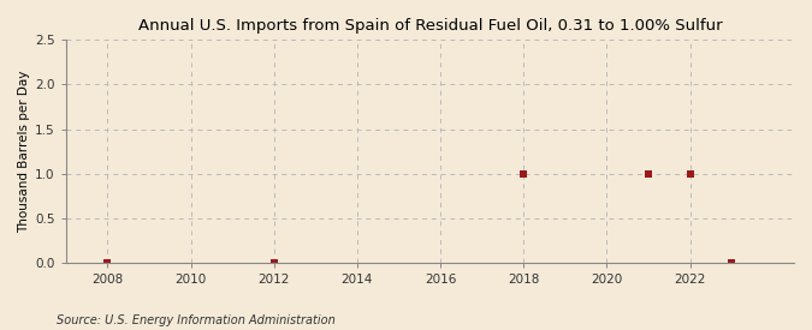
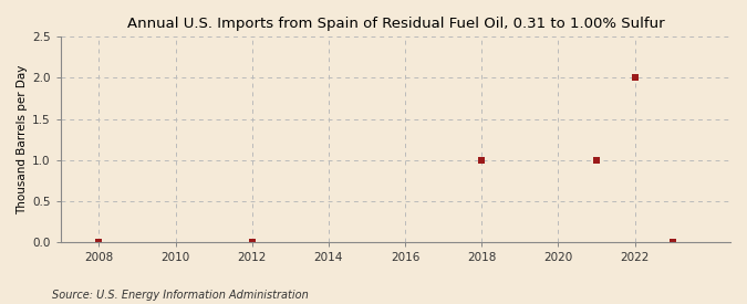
2022: 1 -> 2
